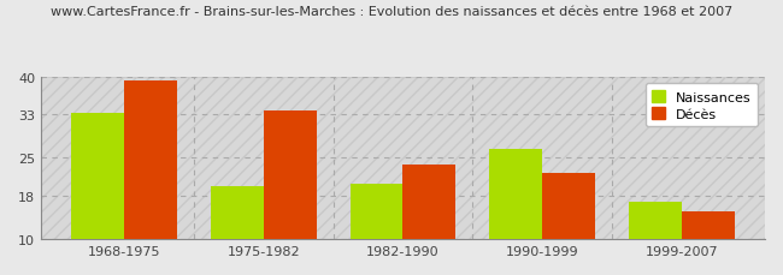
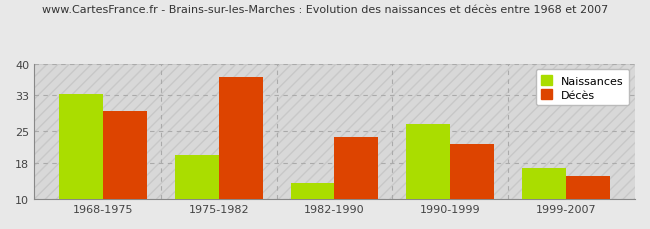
Décès/1968-1975: 39.3 -> 29.5
Décès/1975-1982: 33.8 -> 37.0
Naissances/1982-1990: 20.3 -> 13.5
